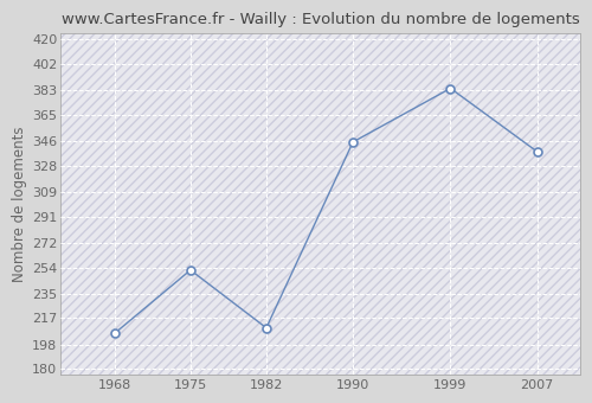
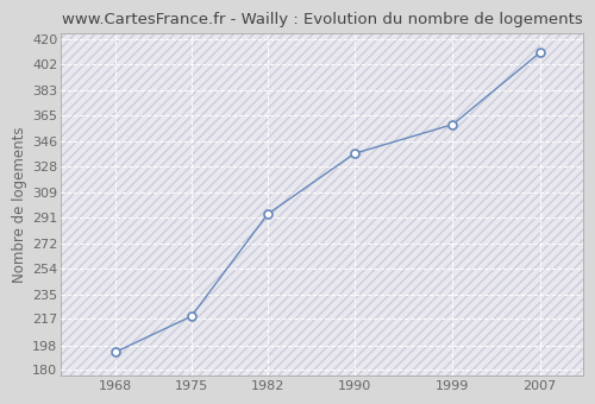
1968: 206 -> 193
1975: 252 -> 219
1982: 210 -> 293
1990: 345 -> 337
1999: 384 -> 358
2007: 338 -> 410
